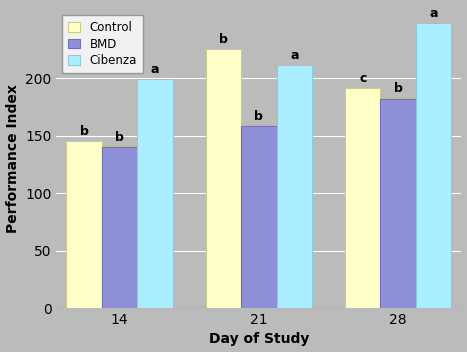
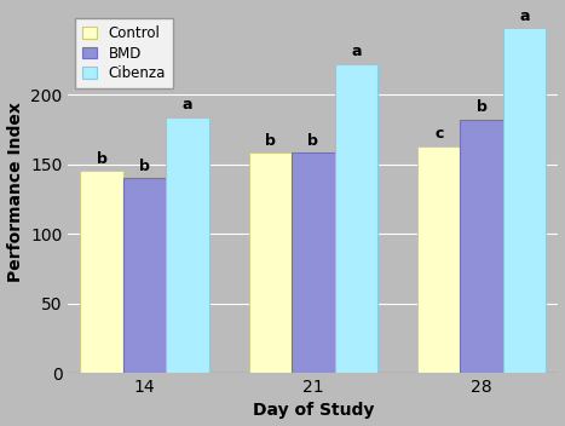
Cibenza/14: 199 -> 184
Control/21: 225 -> 158
Cibenza/21: 211 -> 222
Control/28: 191 -> 163
